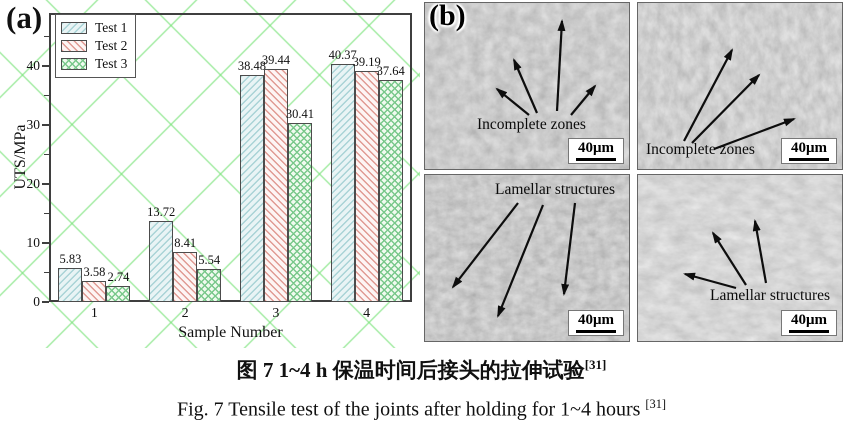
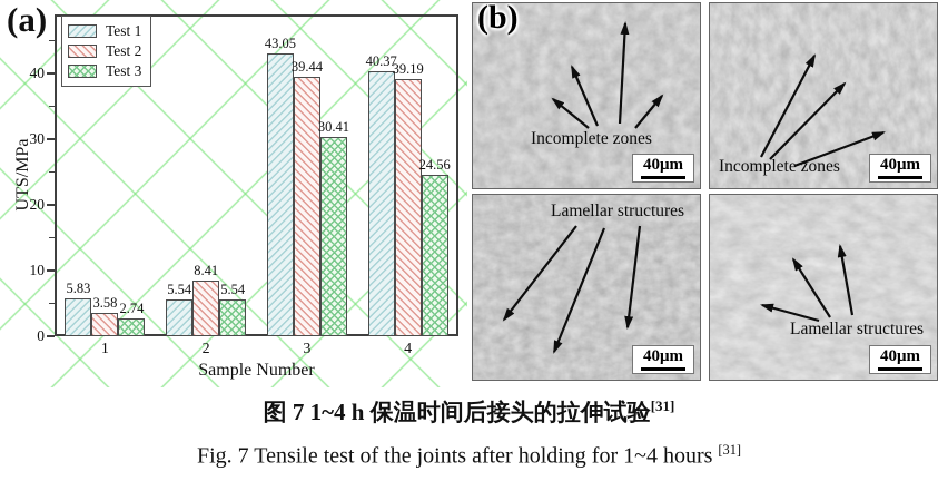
Test 1/2: 13.72 -> 5.54
Test 1/3: 38.48 -> 43.05
Test 3/4: 37.64 -> 24.56
